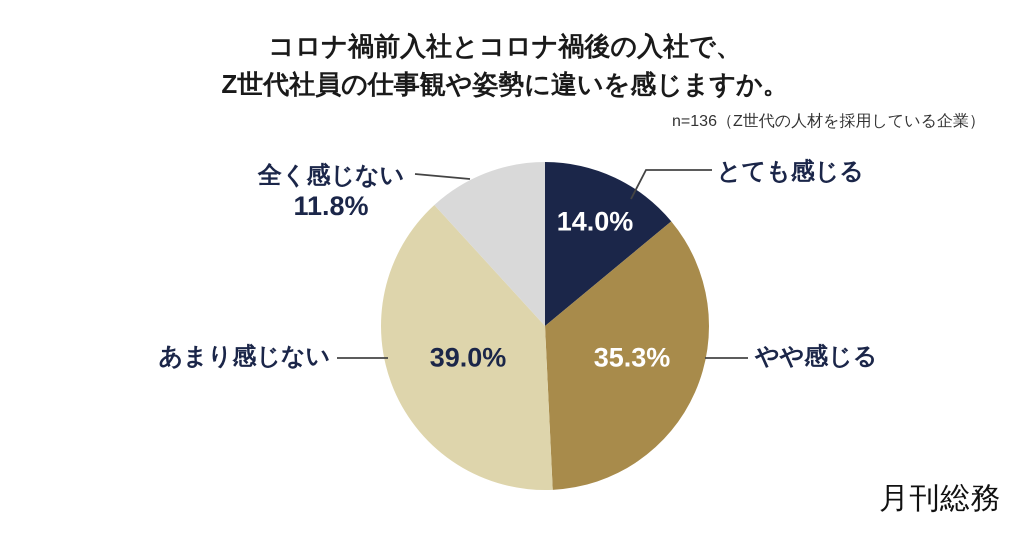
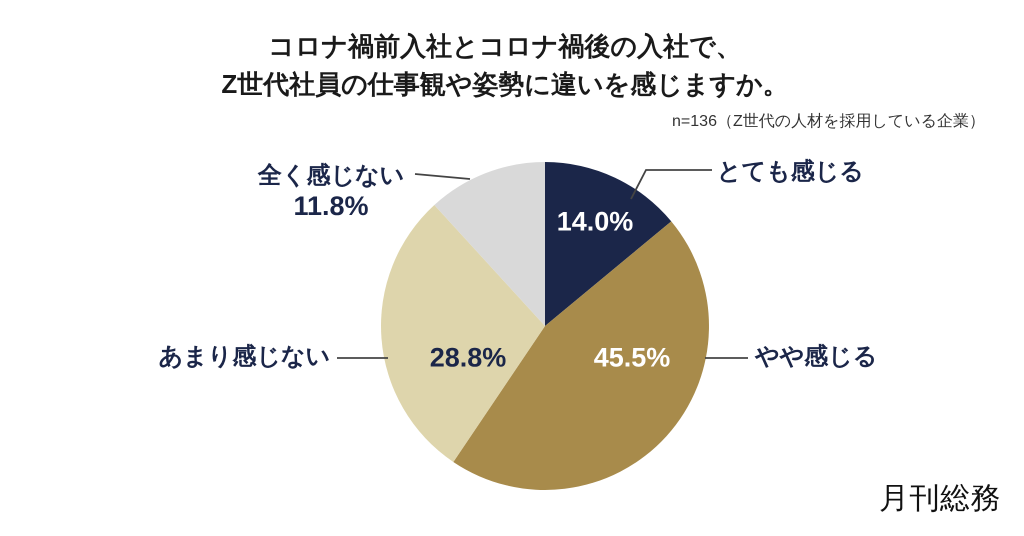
やや感じる: 35.3% -> 45.5%
あまり感じない: 39.0% -> 28.8%
